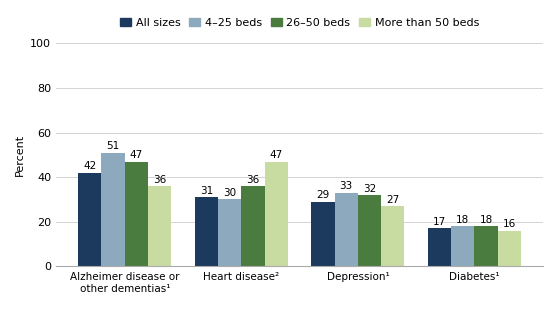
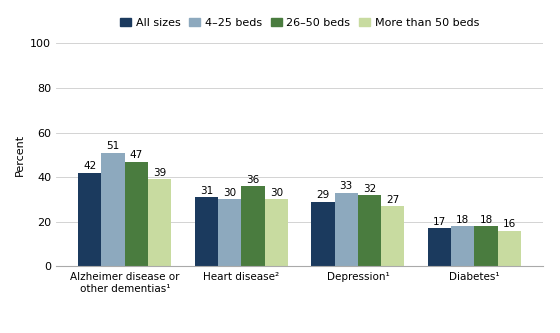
More than 50 beds/Alzheimer disease or other dementias¹: 36 -> 39
More than 50 beds/Heart disease²: 47 -> 30
